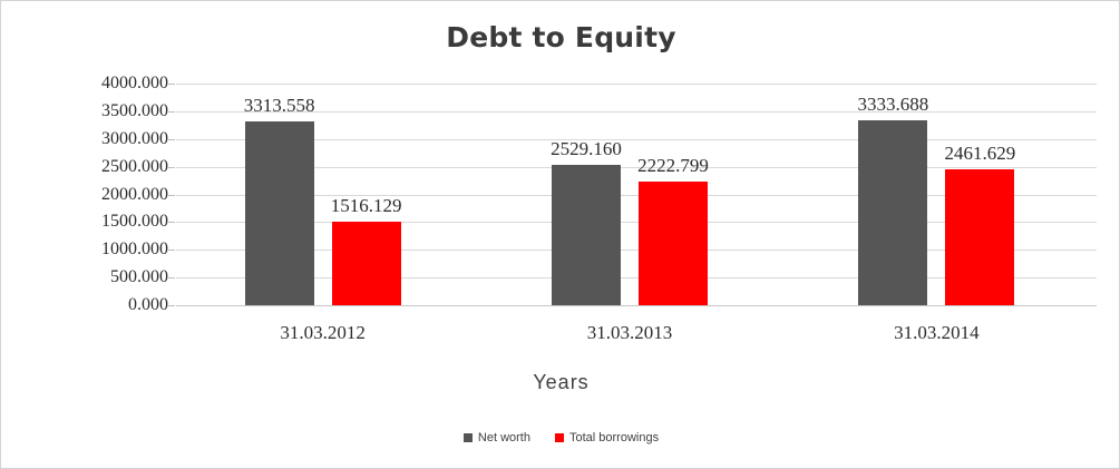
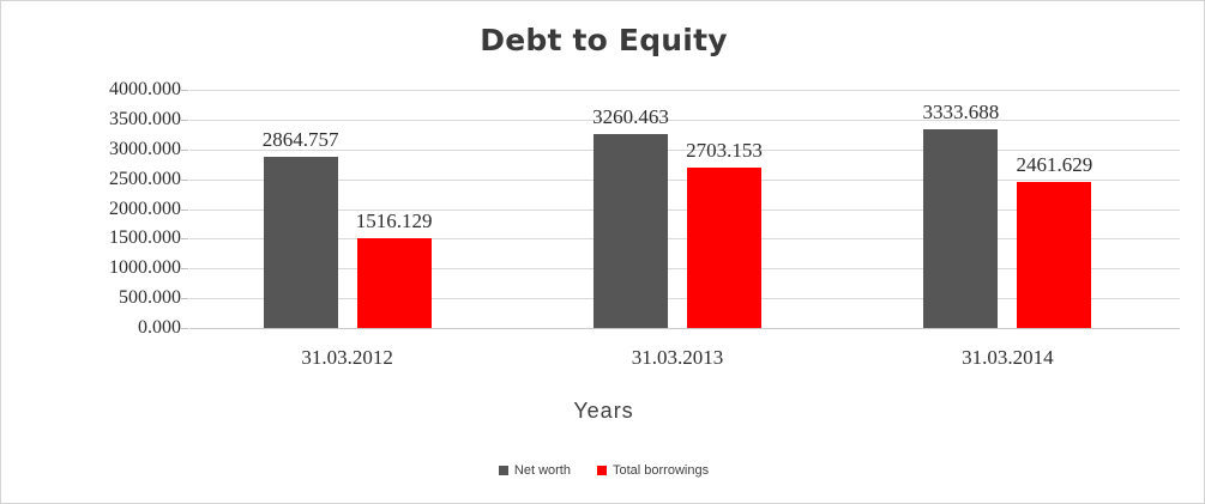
Net worth/31.03.2012: 3313.558 -> 2864.757
Net worth/31.03.2013: 2529.160 -> 3260.463
Total borrowings/31.03.2013: 2222.799 -> 2703.153
